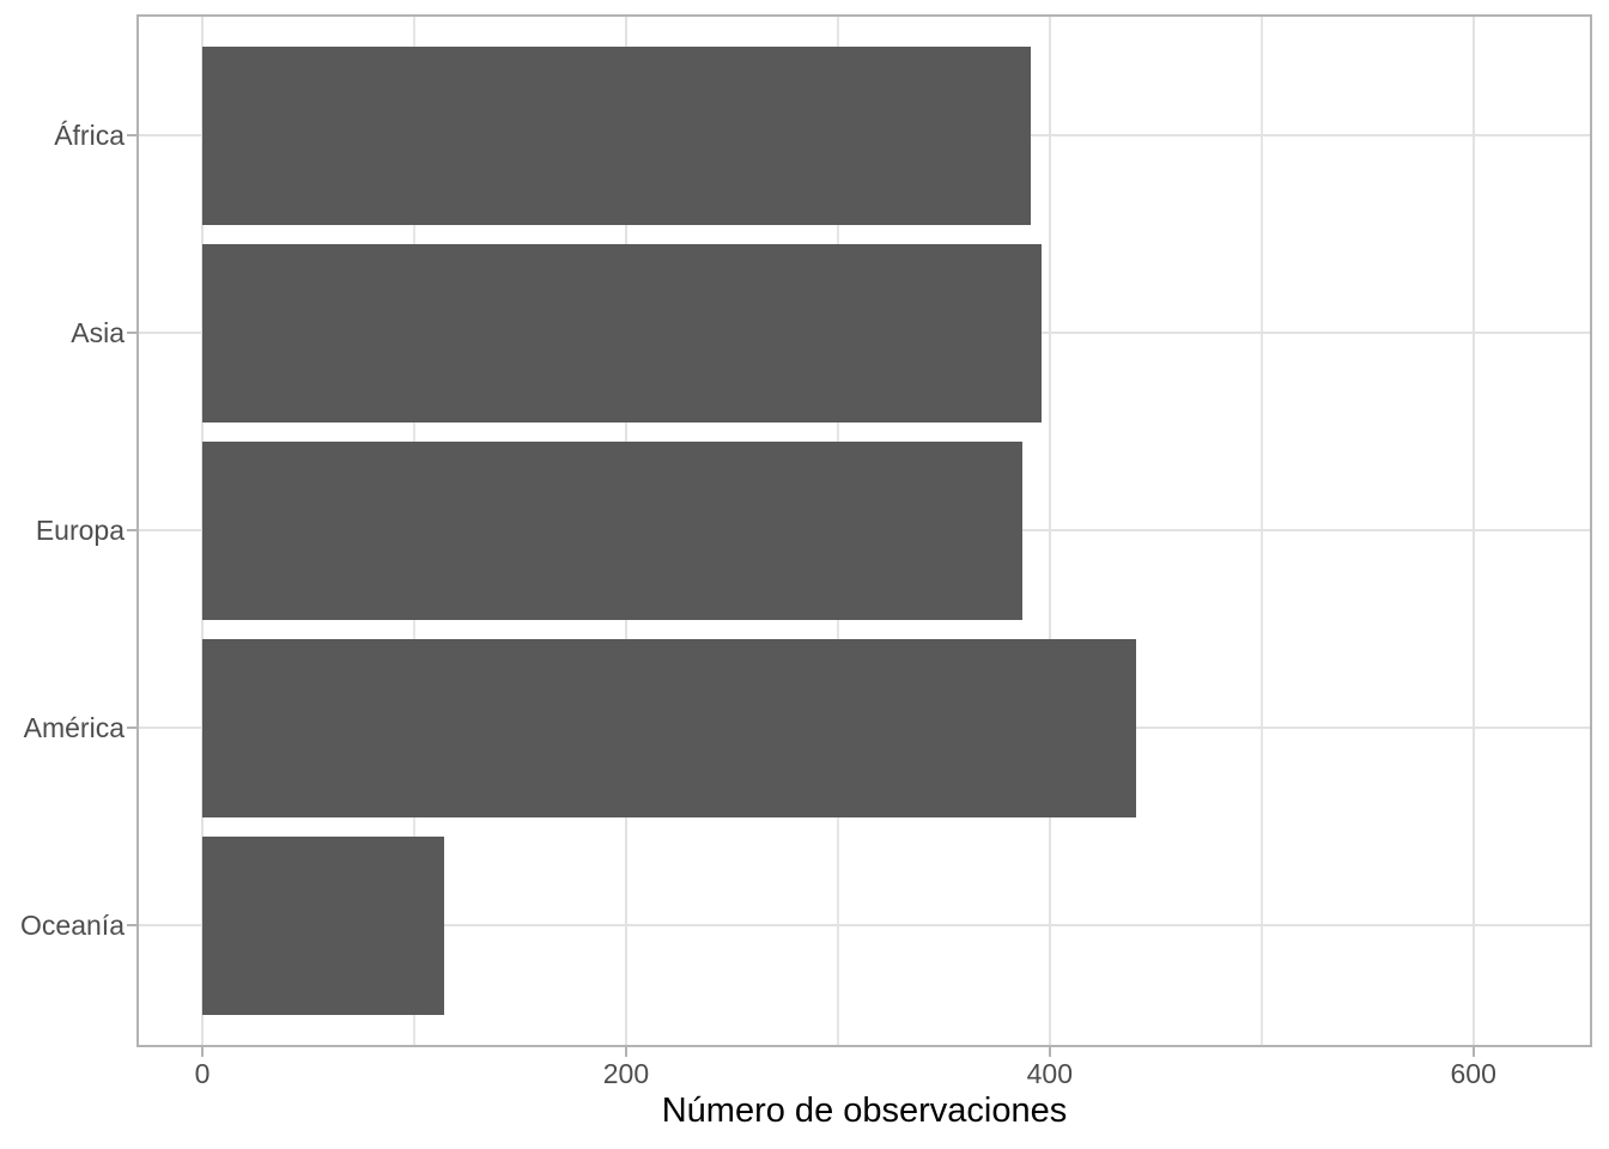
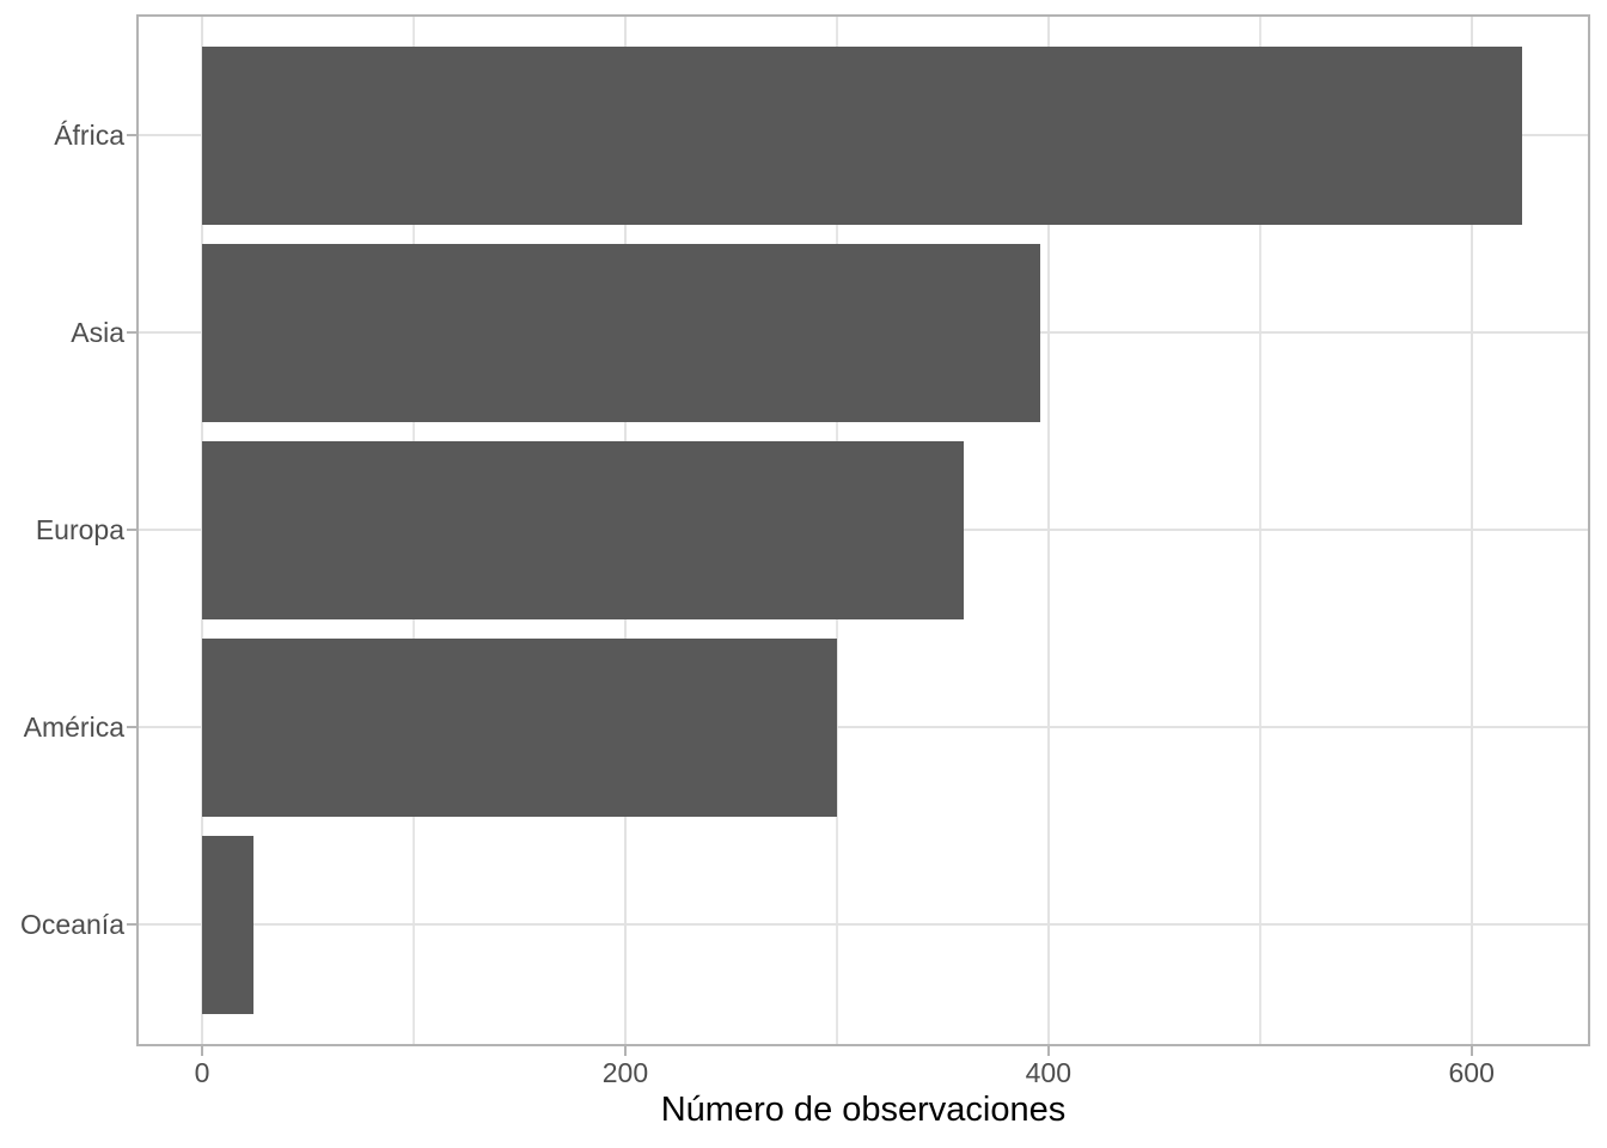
África: 391 -> 624
Europa: 387 -> 360
América: 441 -> 300
Oceanía: 114 -> 24
